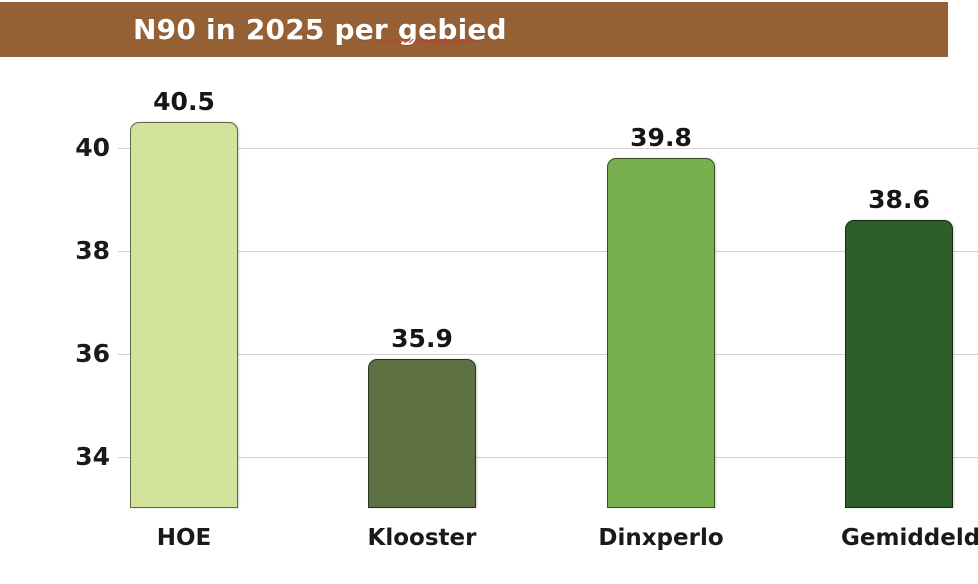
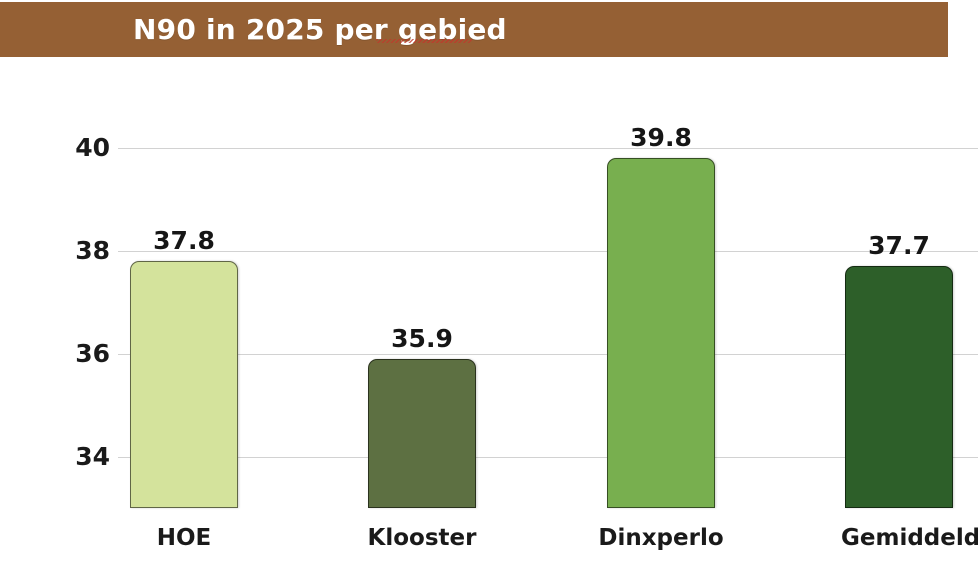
HOE: 40.5 -> 37.8
Gemiddeld: 38.6 -> 37.7
